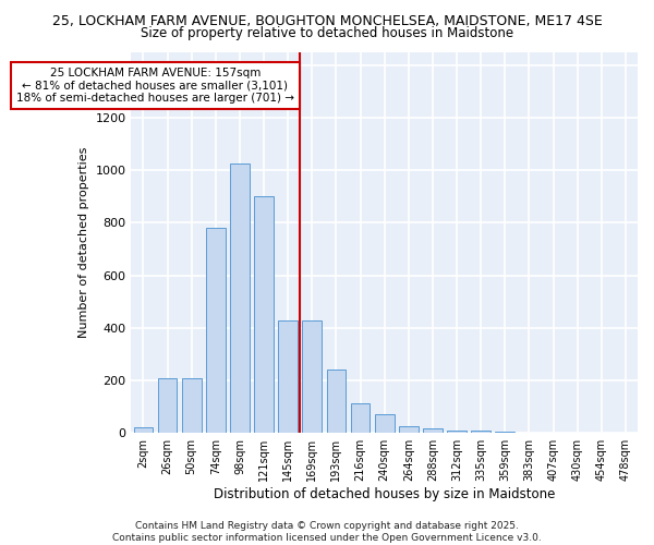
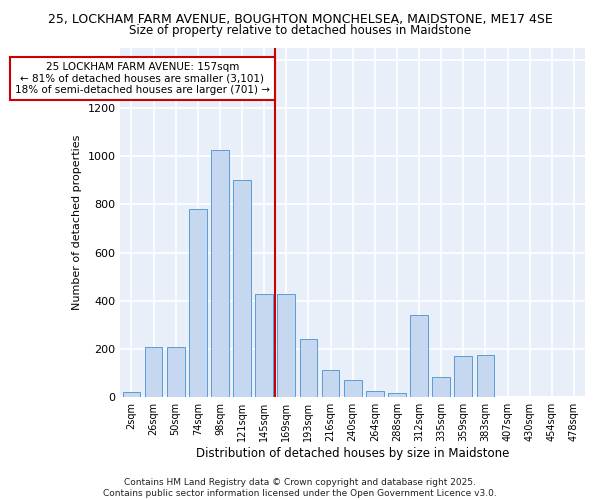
312sqm: 10 -> 340
335sqm: 8 -> 85
359sqm: 5 -> 170
383sqm: 2 -> 175
